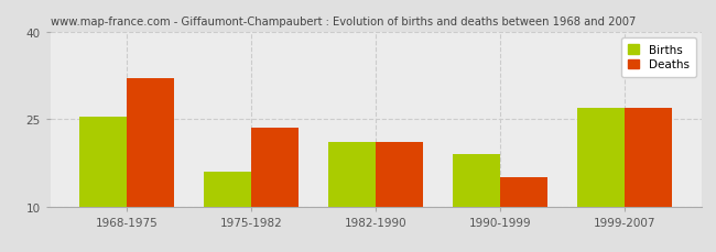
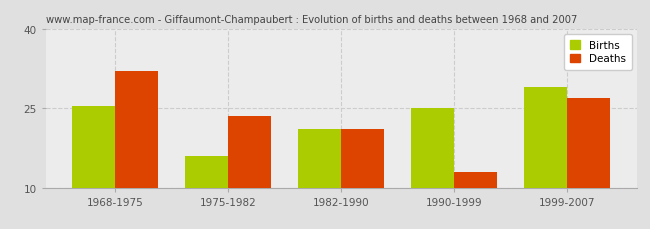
Births/1990-1999: 19.0 -> 25.0
Deaths/1990-1999: 15.0 -> 13.0
Births/1999-2007: 27.0 -> 29.0
